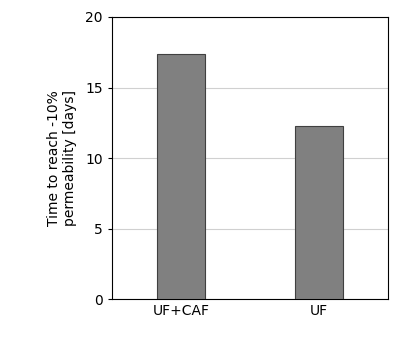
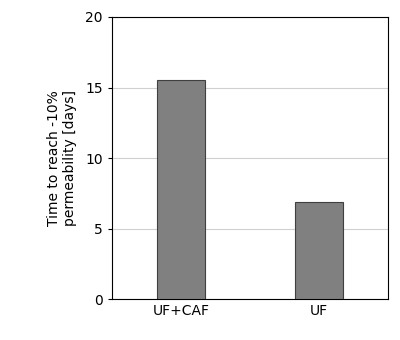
UF+CAF: 17.4 -> 15.5
UF: 12.3 -> 6.9
